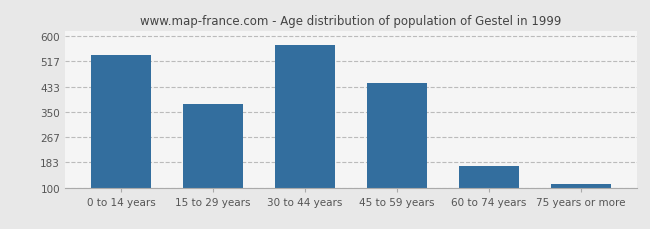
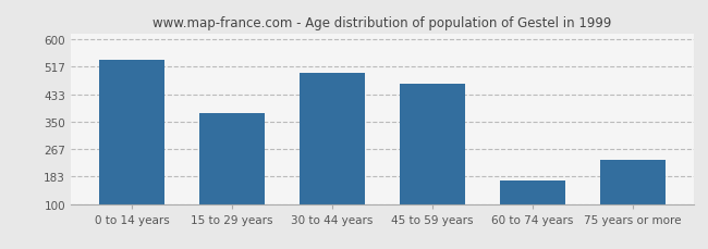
30 to 44 years: 570 -> 500
45 to 59 years: 445 -> 465
75 years or more: 112 -> 235
